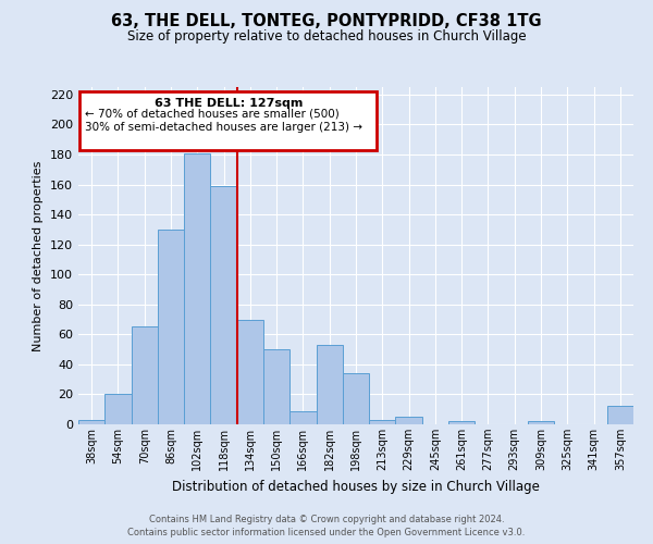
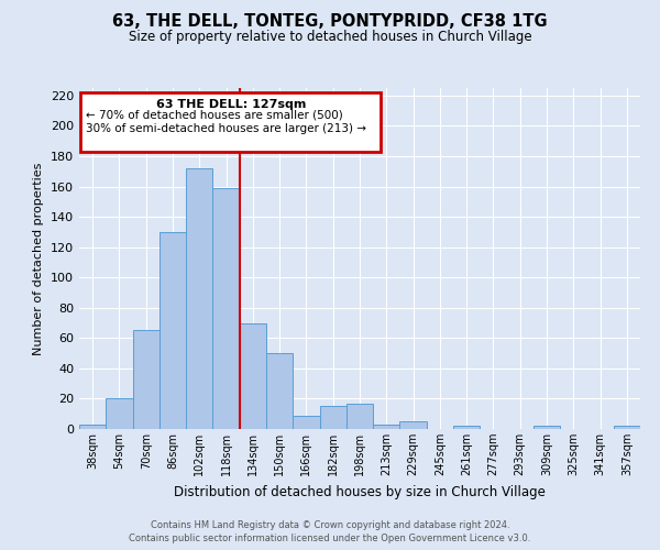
102sqm: 181 -> 172
182sqm: 53 -> 15
198sqm: 34 -> 17
357sqm: 12 -> 2
